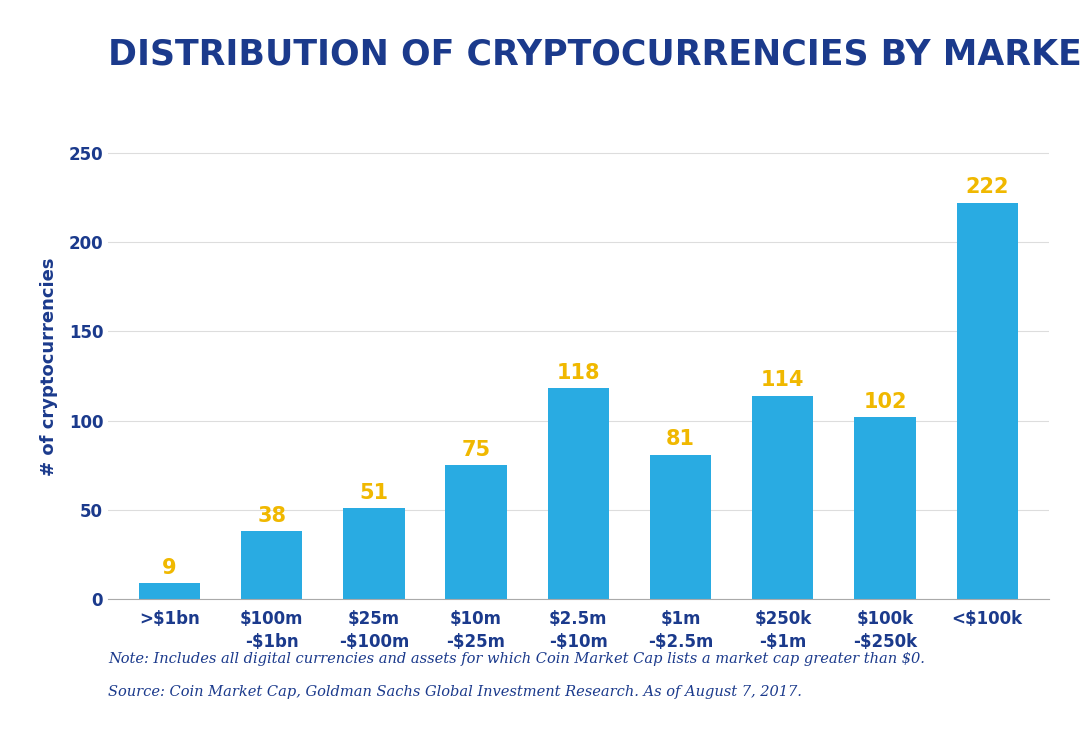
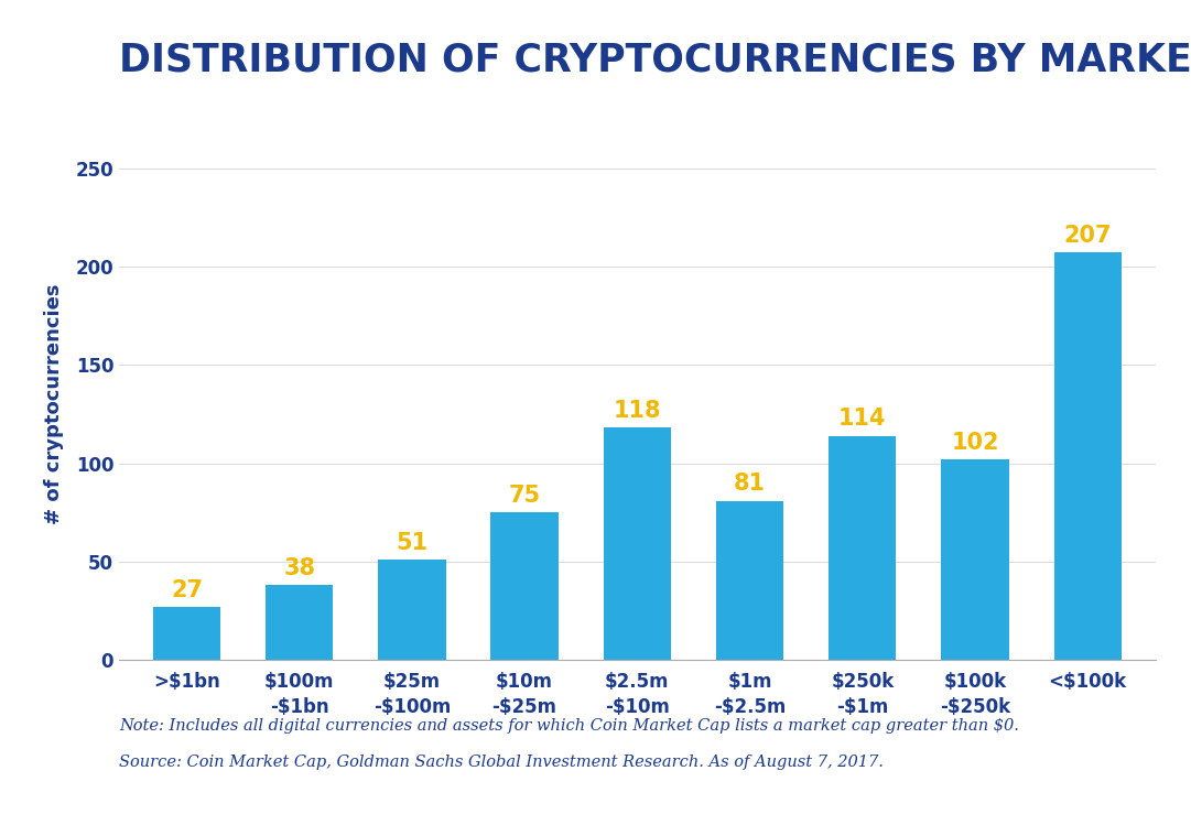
>$1bn: 9 -> 27
<$100k: 222 -> 207
